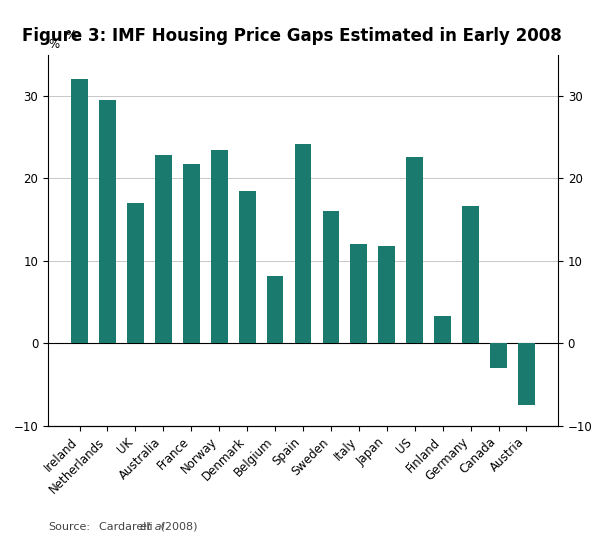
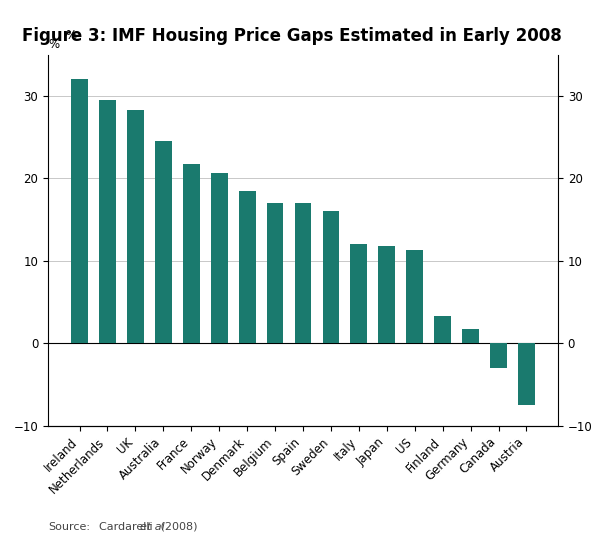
UK: 17.0 -> 28.3
Australia: 22.8 -> 24.5
Norway: 23.4 -> 20.7
Belgium: 8.2 -> 17.0
Spain: 24.2 -> 17.0
US: 22.6 -> 11.3
Germany: 16.6 -> 1.8
